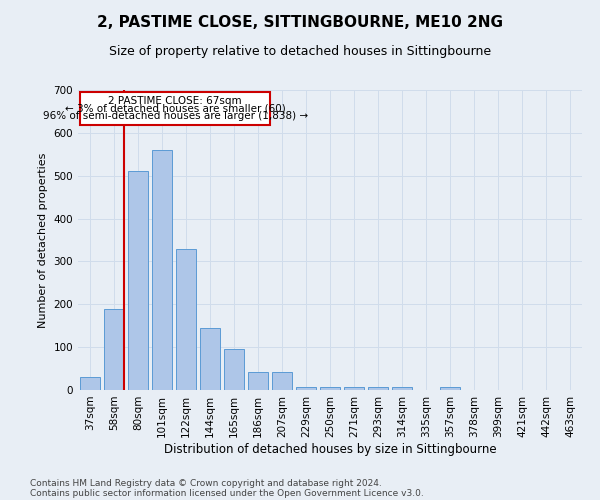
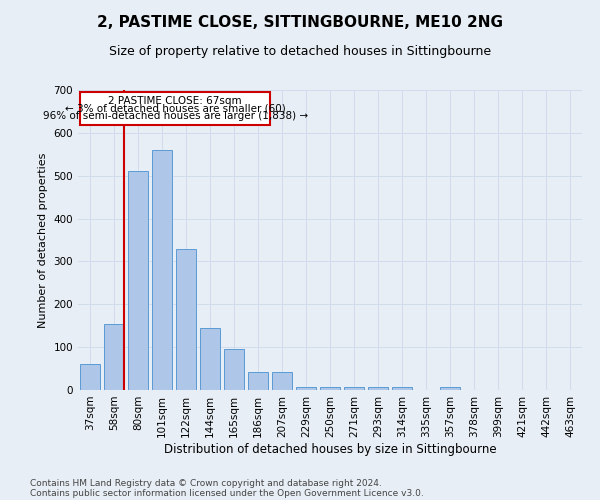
37sqm: 30 -> 60
58sqm: 190 -> 155
